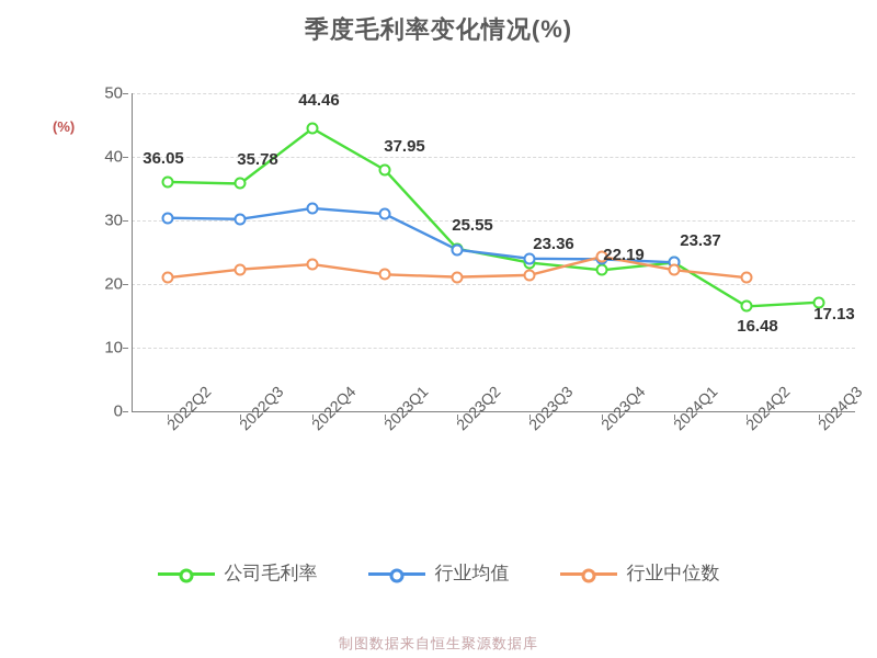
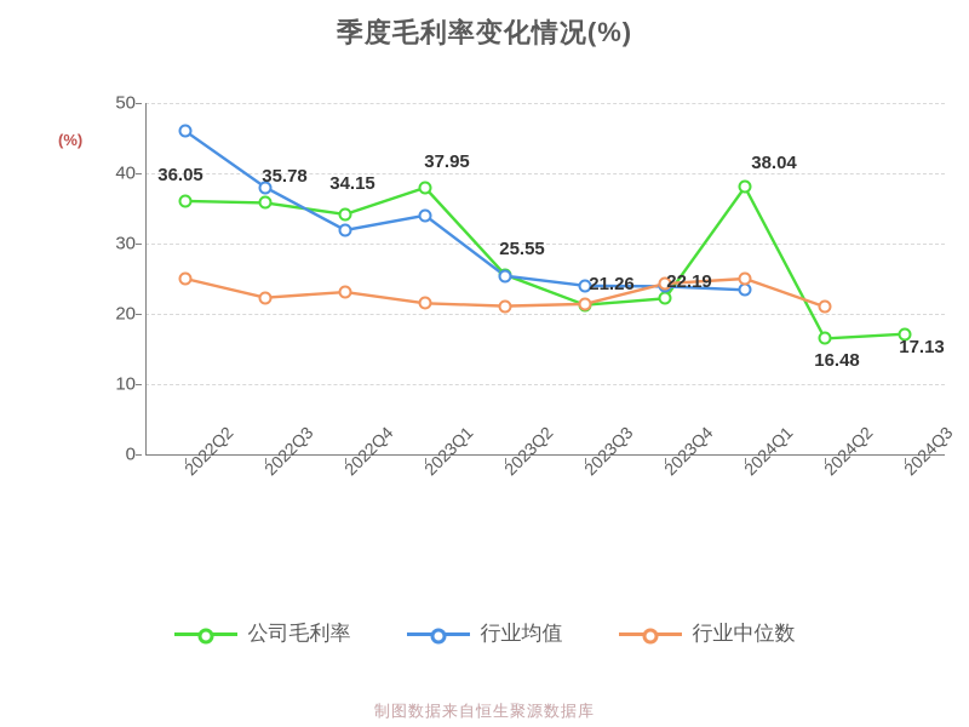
行业均值/2022Q2: 30 -> 46
行业中位数/2022Q2: 21 -> 25
行业均值/2022Q3: 30 -> 38
公司毛利率/2022Q4: 44.46 -> 34.15
行业均值/2023Q1: 31 -> 34
公司毛利率/2023Q3: 23.36 -> 21.26
公司毛利率/2024Q1: 23.37 -> 38.04
行业中位数/2024Q1: 22 -> 25
